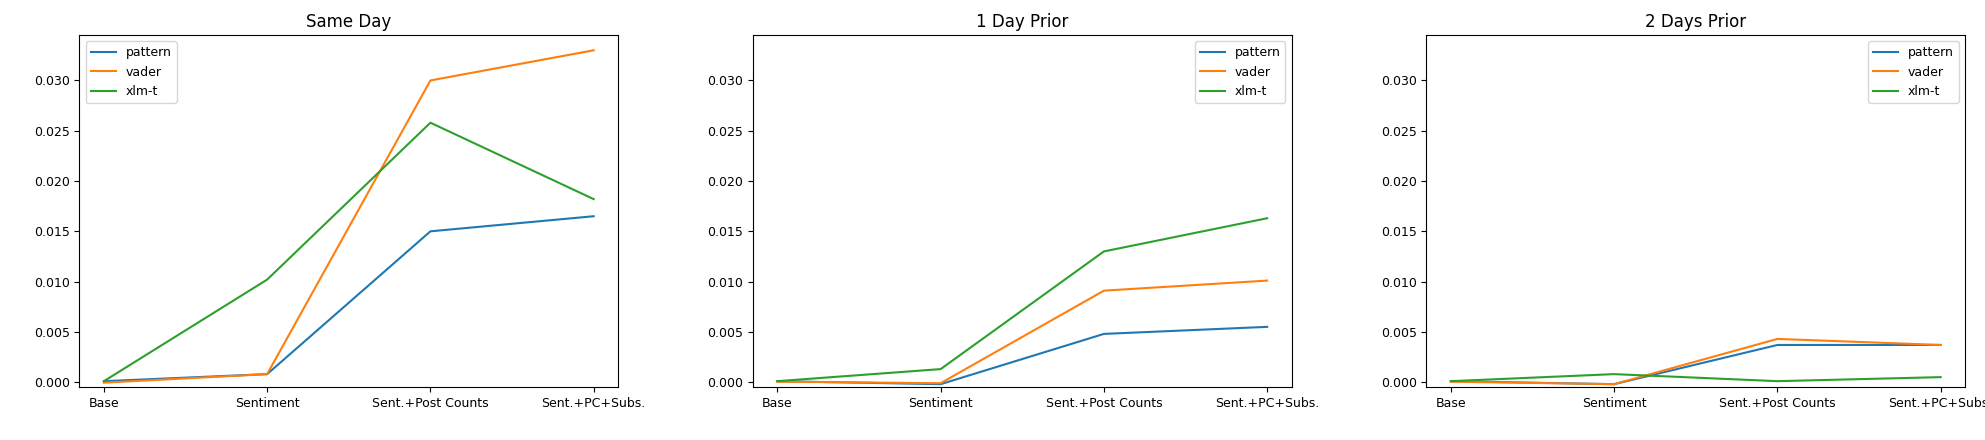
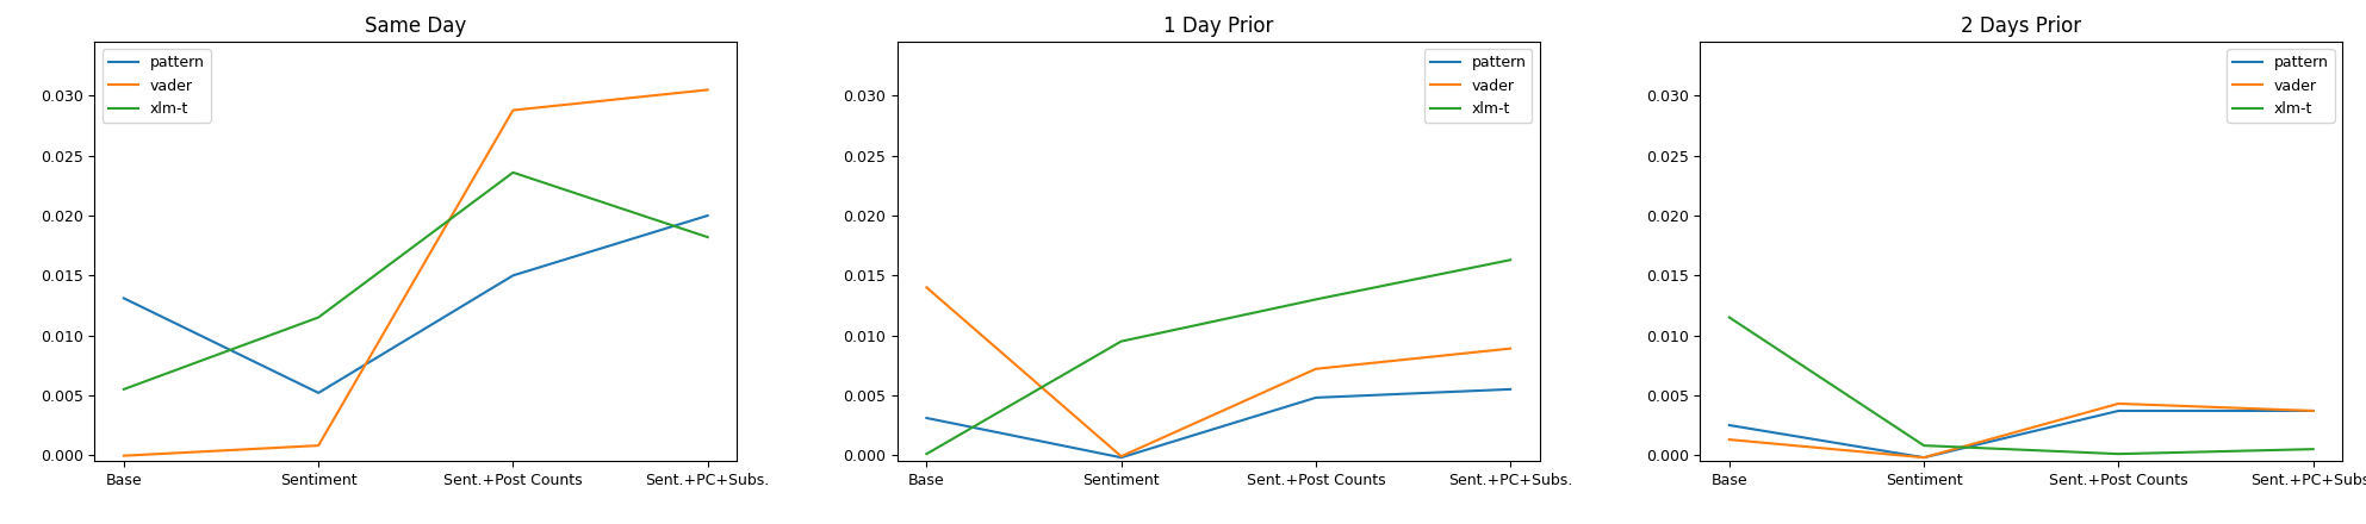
Same Day/pattern/Base: 0.0001 -> 0.0131
Same Day/xlm-t/Base: 0.0001 -> 0.0055
Same Day/pattern/Sentiment: 0.0008 -> 0.0052
Same Day/xlm-t/Sentiment: 0.0102 -> 0.0115
Same Day/vader/Sent.+Post Counts: 0.0300 -> 0.0288
Same Day/xlm-t/Sent.+Post Counts: 0.0258 -> 0.0236
Same Day/pattern/Sent.+PC+Subs.: 0.0165 -> 0.0200
Same Day/vader/Sent.+PC+Subs.: 0.0330 -> 0.0305
1 Day Prior/pattern/Base: 0.0001 -> 0.0031
1 Day Prior/vader/Base: 0.0001 -> 0.0140
1 Day Prior/xlm-t/Sentiment: 0.0013 -> 0.0095
1 Day Prior/vader/Sent.+Post Counts: 0.0091 -> 0.0072
1 Day Prior/vader/Sent.+PC+Subs.: 0.0101 -> 0.0089
2 Days Prior/pattern/Base: 0.0001 -> 0.0025
2 Days Prior/vader/Base: 0.0001 -> 0.0013
2 Days Prior/xlm-t/Base: 0.0001 -> 0.0115
